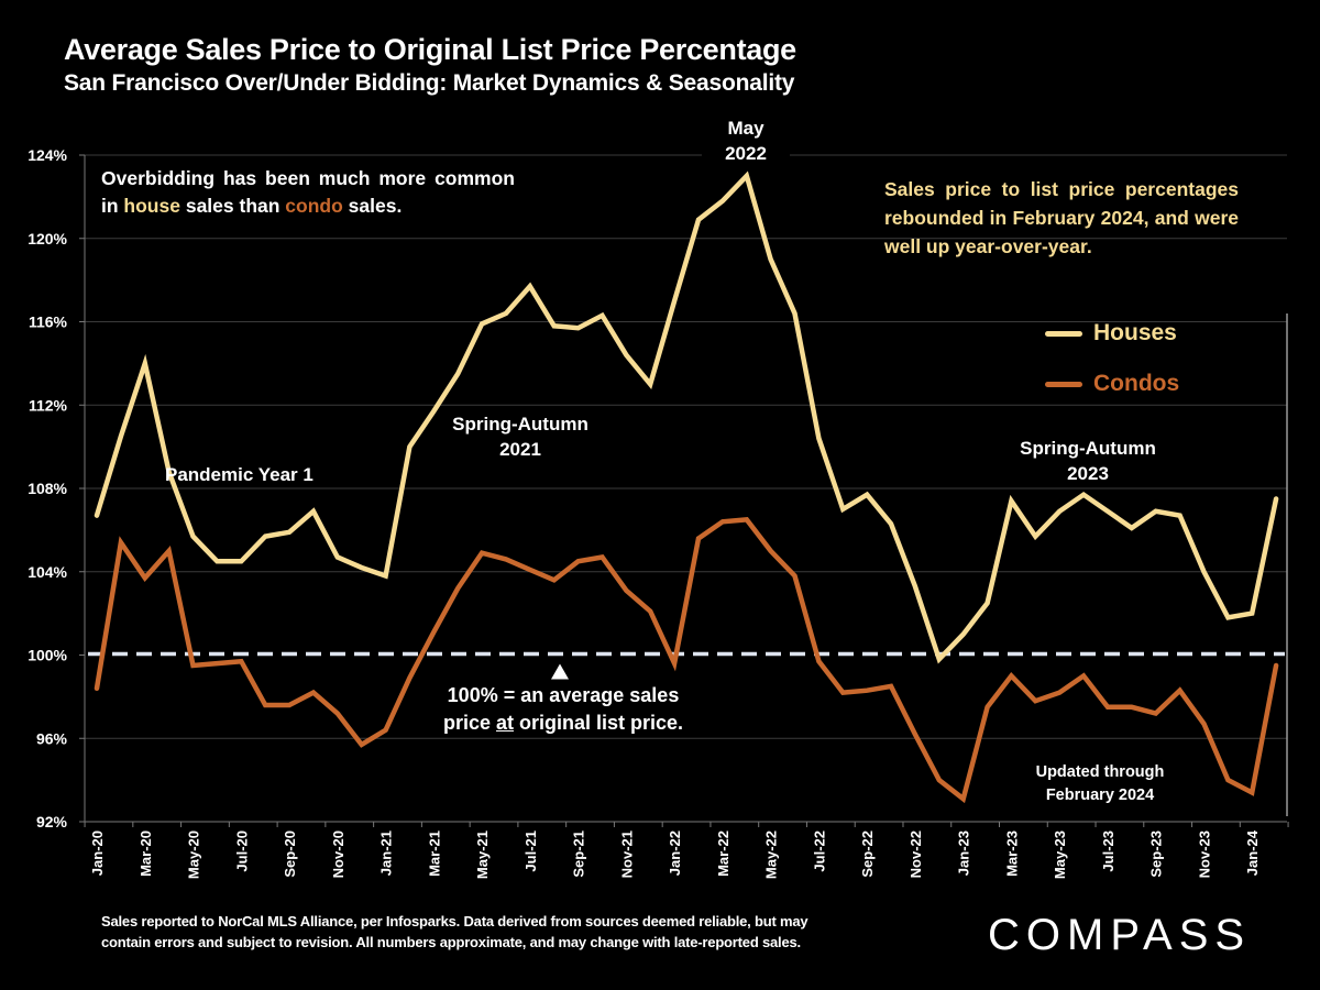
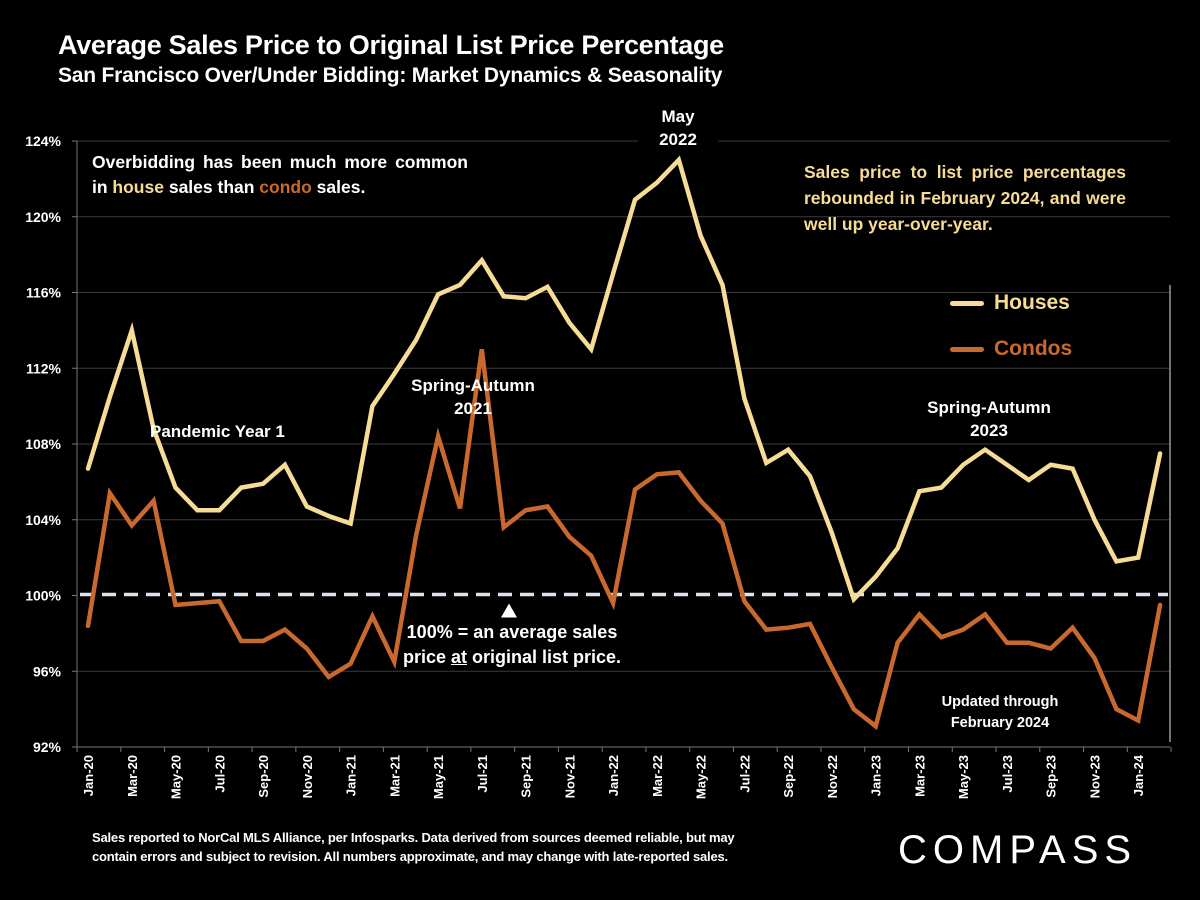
Condos/Mar-21: 101.1% -> 96.5%
Condos/May-21: 104.9% -> 108.4%
Condos/Jul-21: 104.1% -> 113.0%
Houses/Mar-23: 107.4% -> 105.5%
